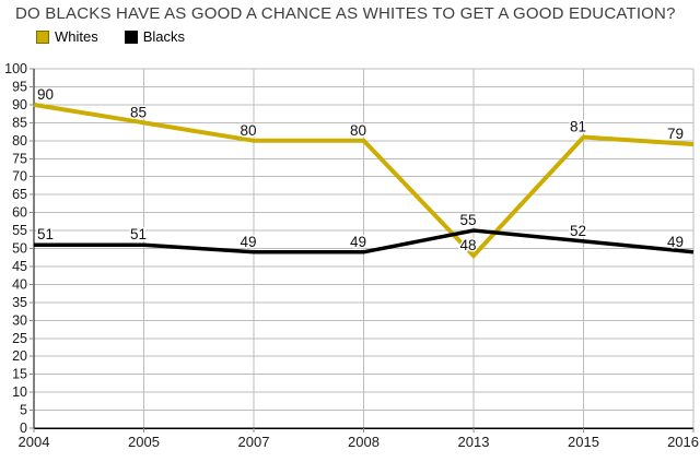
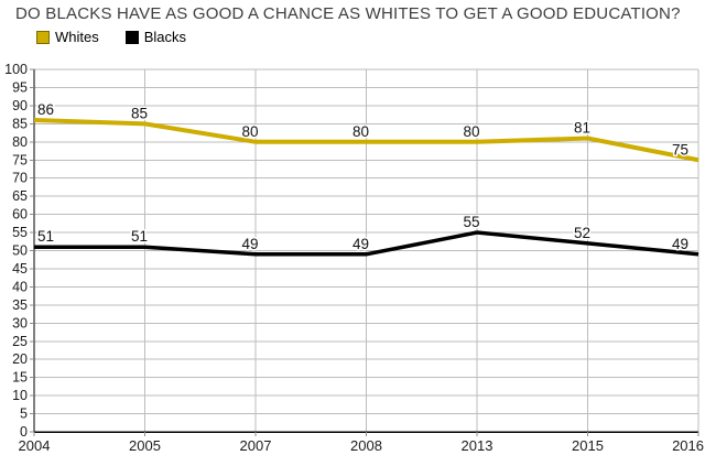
Whites/2004: 90 -> 86
Whites/2013: 48 -> 80
Whites/2016: 79 -> 75
